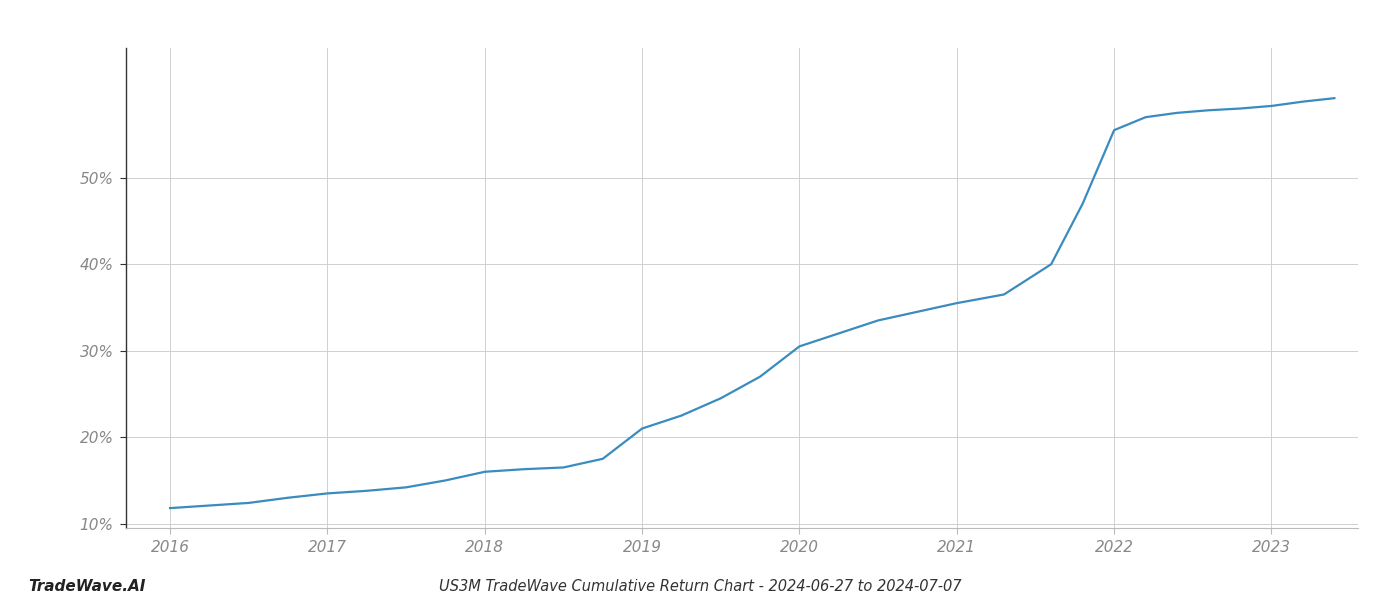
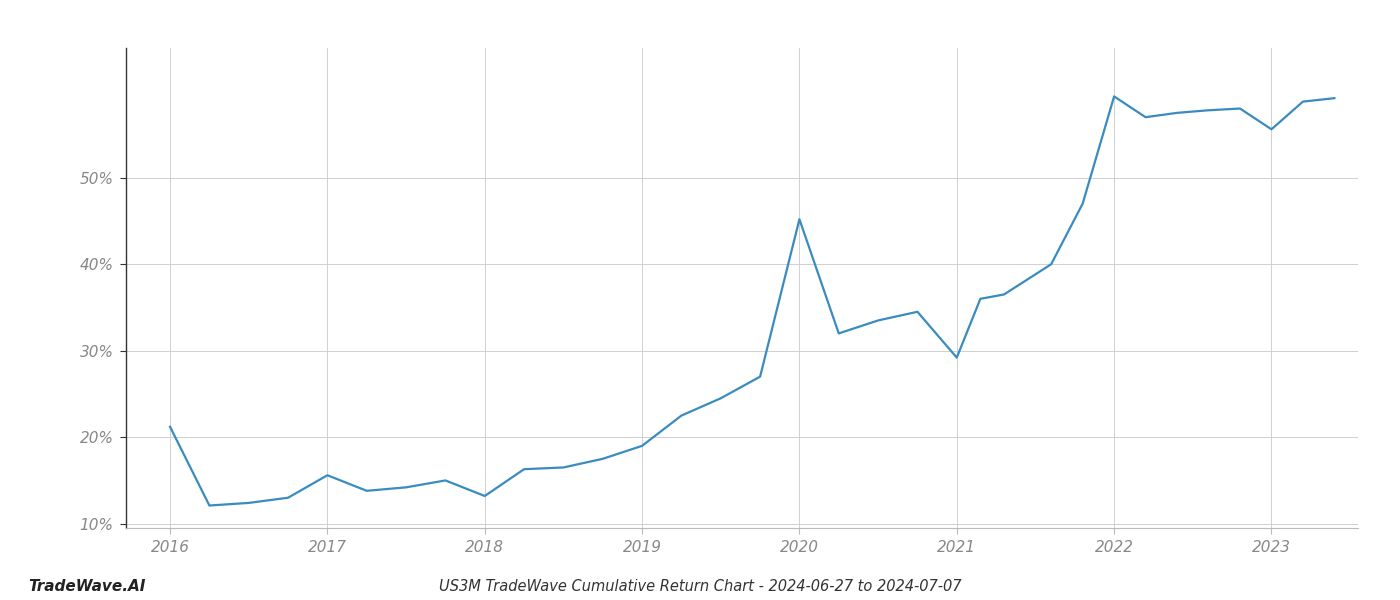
2016: 11.8% -> 21.2%
2017: 13.5% -> 15.6%
2018: 16.0% -> 13.2%
2019: 21.0% -> 19.0%
2020: 30.5% -> 45.2%
2021: 35.5% -> 29.2%
2022: 55.5% -> 59.4%
2023: 58.3% -> 55.6%
